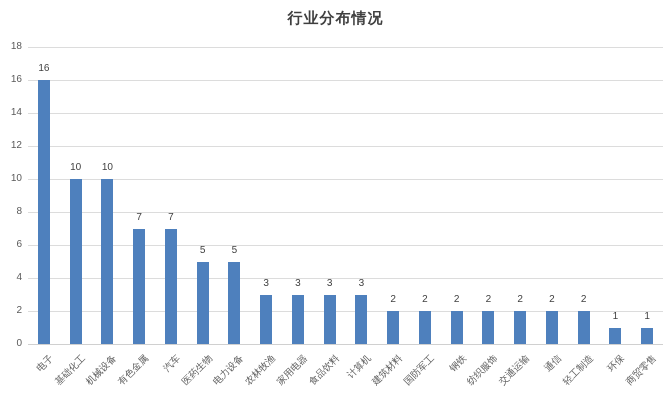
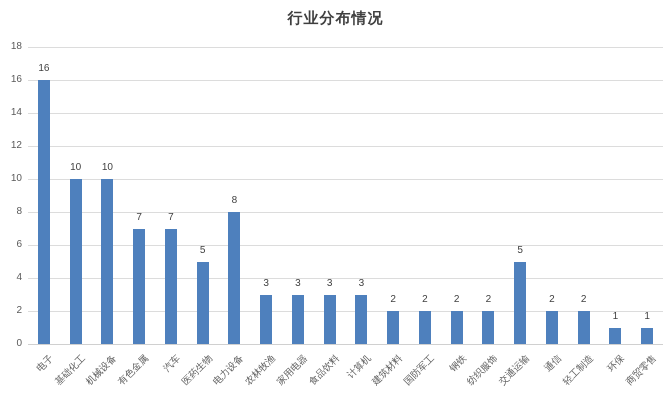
电力设备: 5 -> 8
交通运输: 2 -> 5
